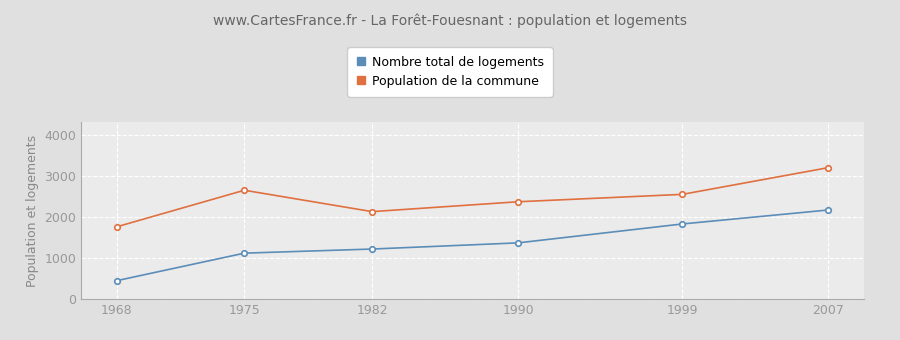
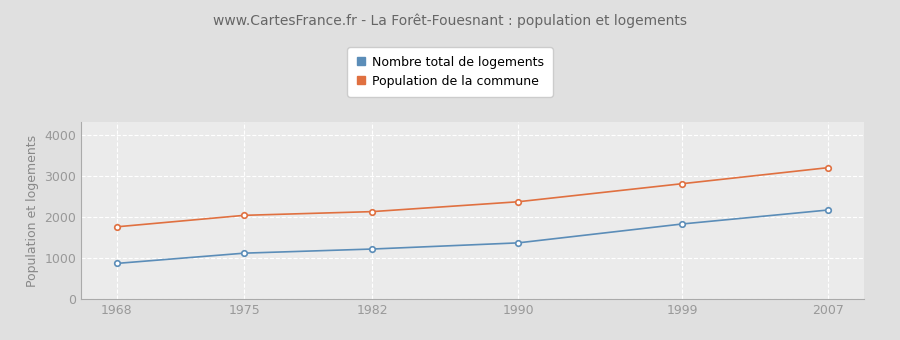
Nombre total de logements/1968: 450 -> 870
Population de la commune/1975: 2650 -> 2040
Population de la commune/1999: 2550 -> 2810
